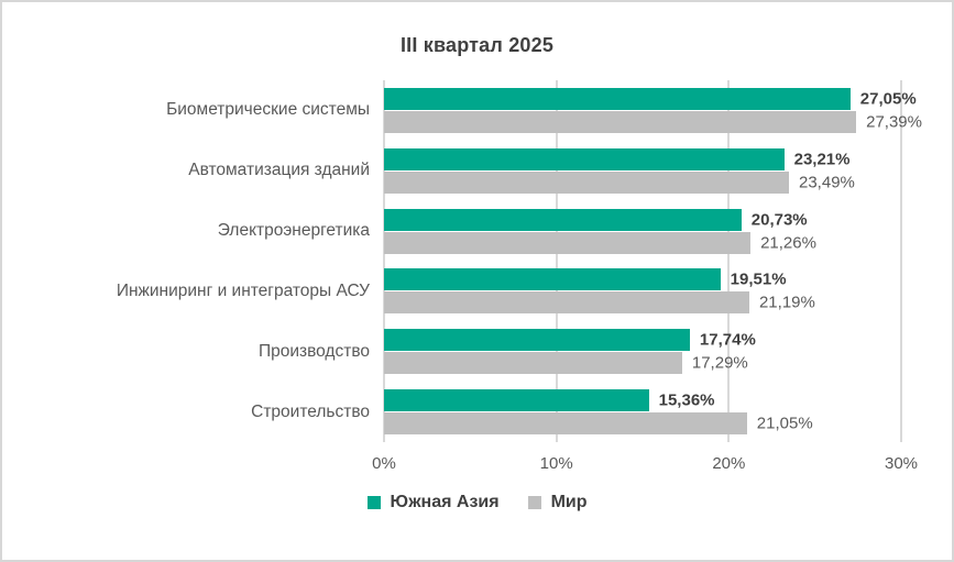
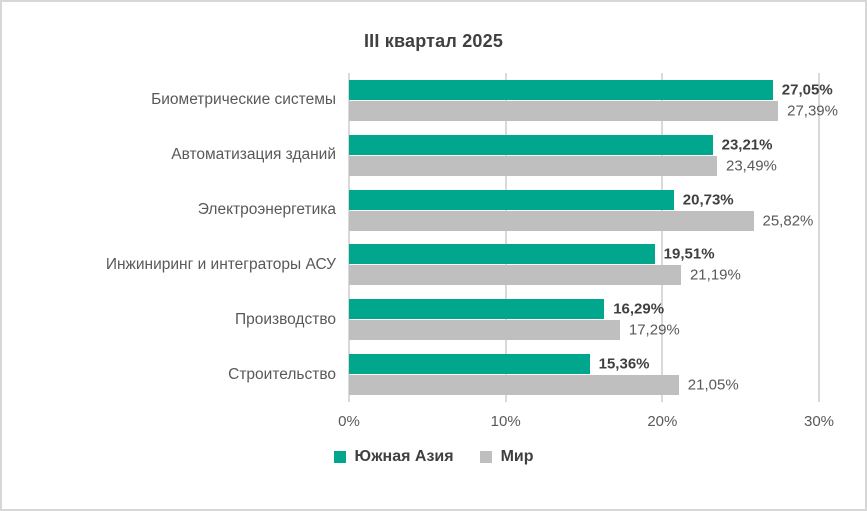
Мир/Электроэнергетика: 21,26% -> 25,82%
Южная Азия/Производство: 17,74% -> 16,29%
